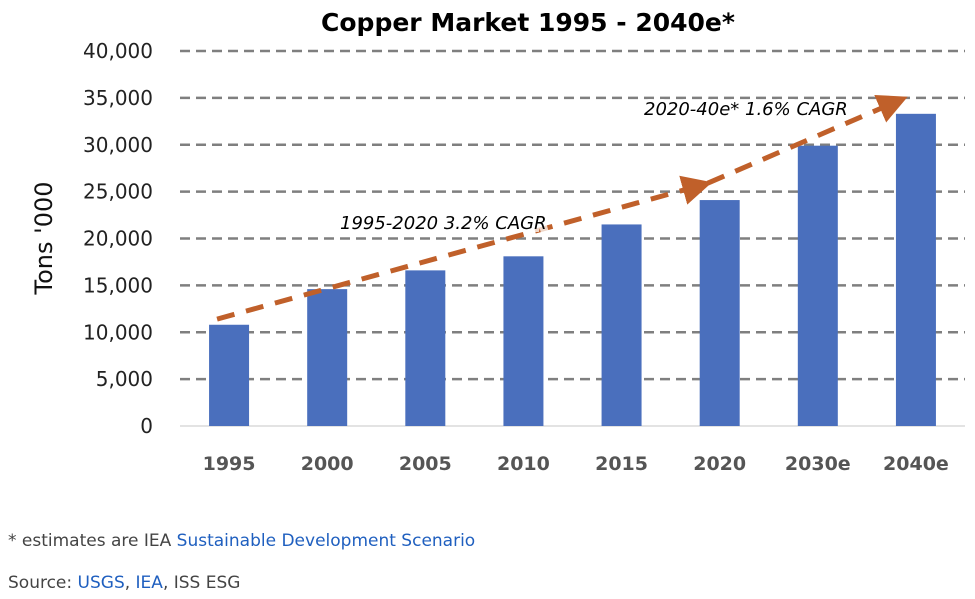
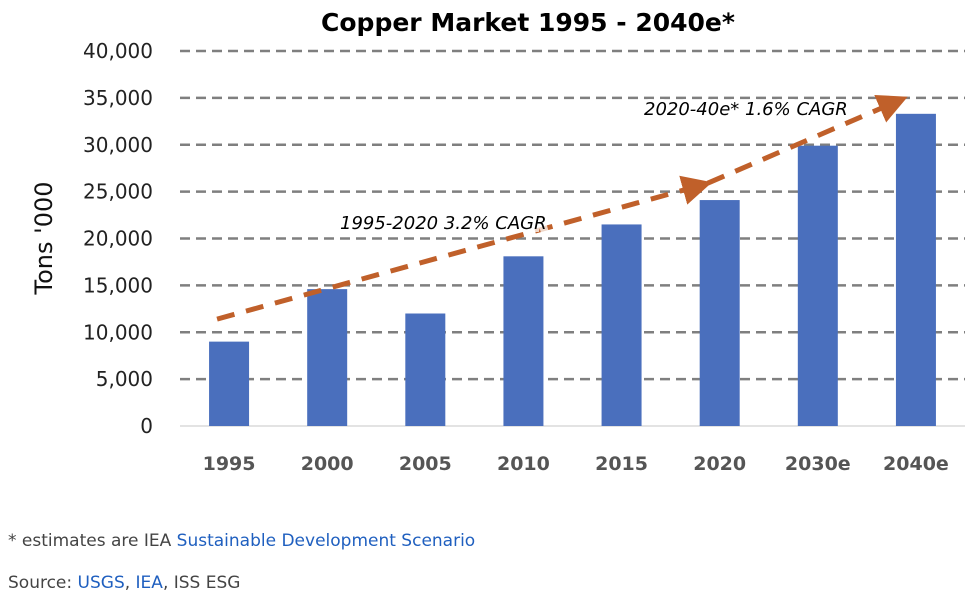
1995: 11000 -> 9000
2005: 17000 -> 12000
